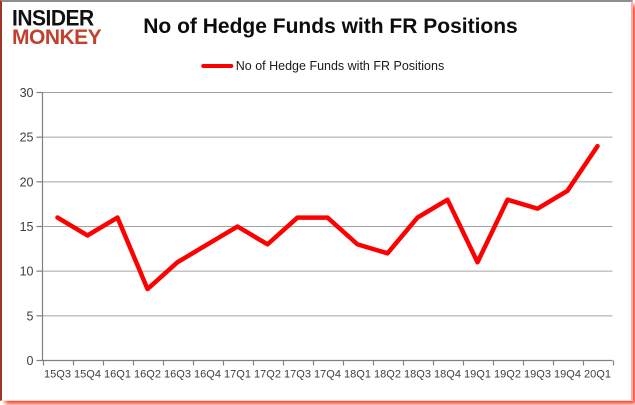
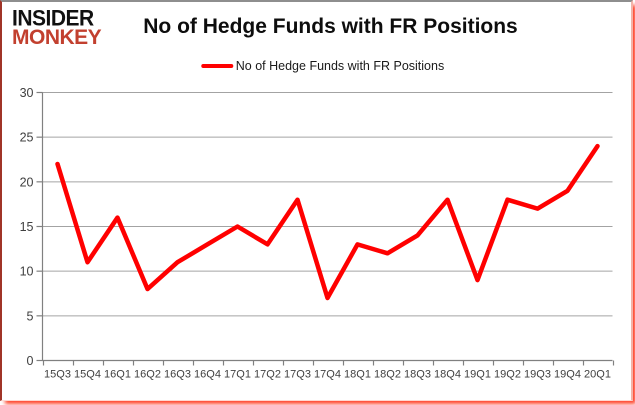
15Q3: 16 -> 22
15Q4: 14 -> 11
17Q3: 16 -> 18
17Q4: 16 -> 7
18Q3: 16 -> 14
19Q1: 11 -> 9
